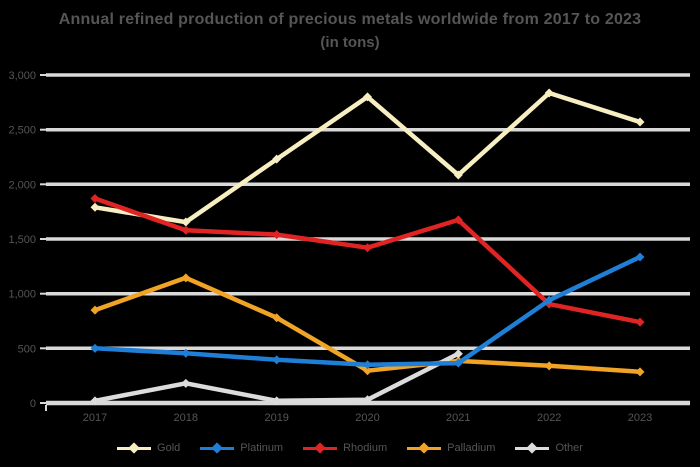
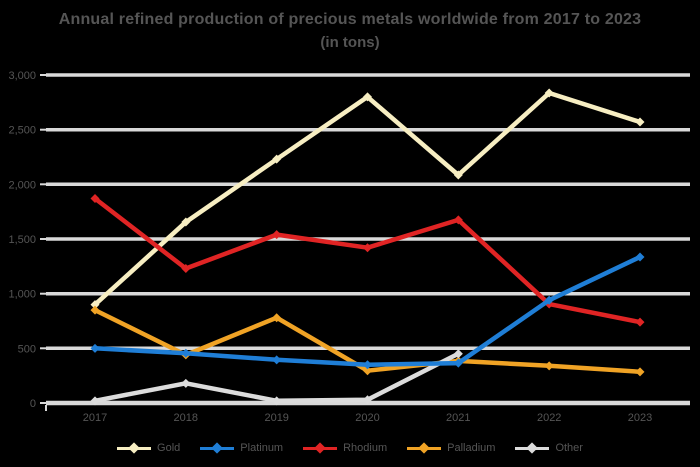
Gold/2017: 1790 -> 900
Rhodium/2018: 1580 -> 1230
Palladium/2018: 1140 -> 440
